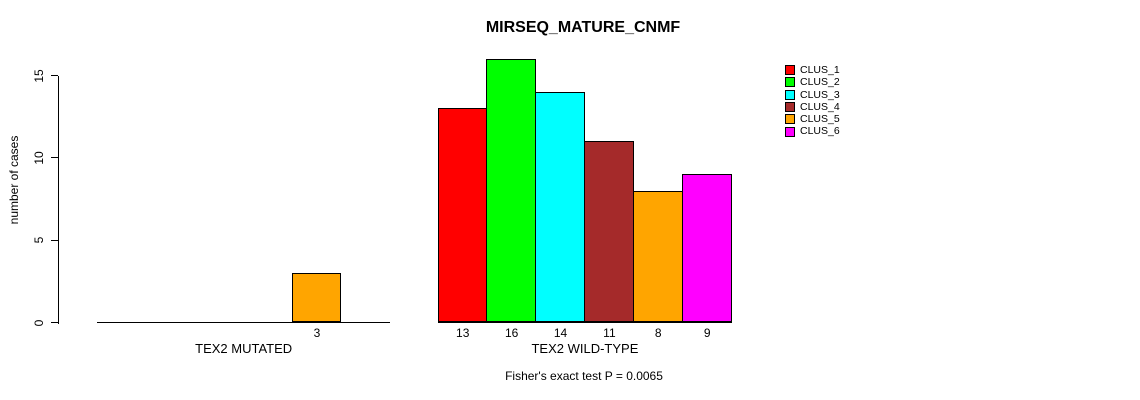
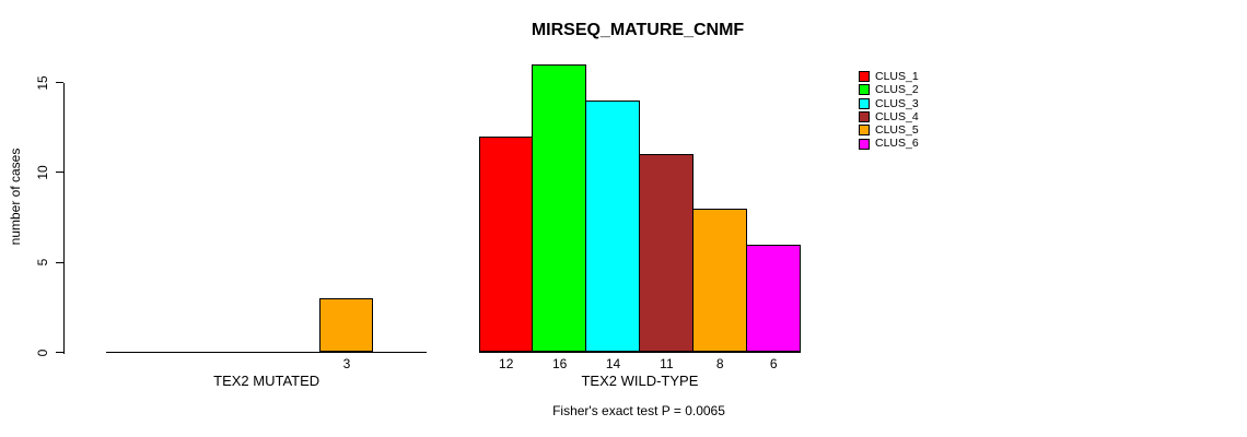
CLUS_1/TEX2 WILD-TYPE: 13 -> 12
CLUS_6/TEX2 WILD-TYPE: 9 -> 6
